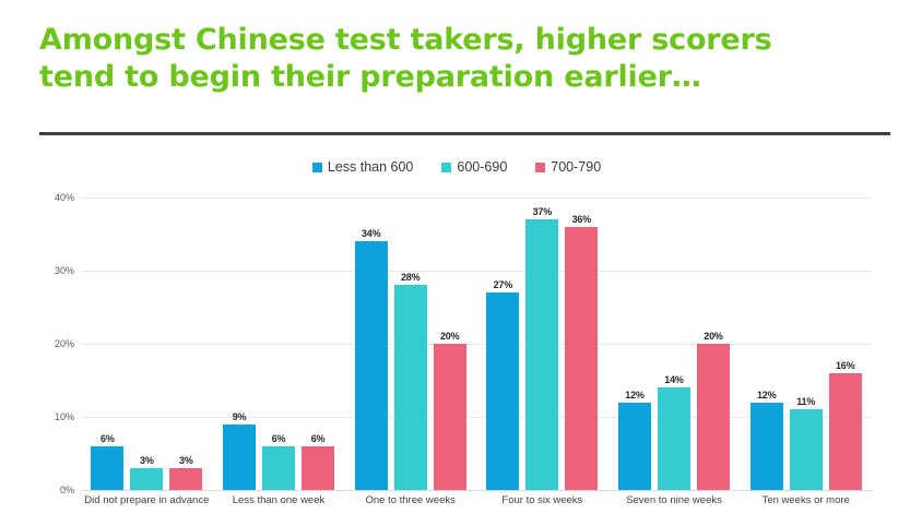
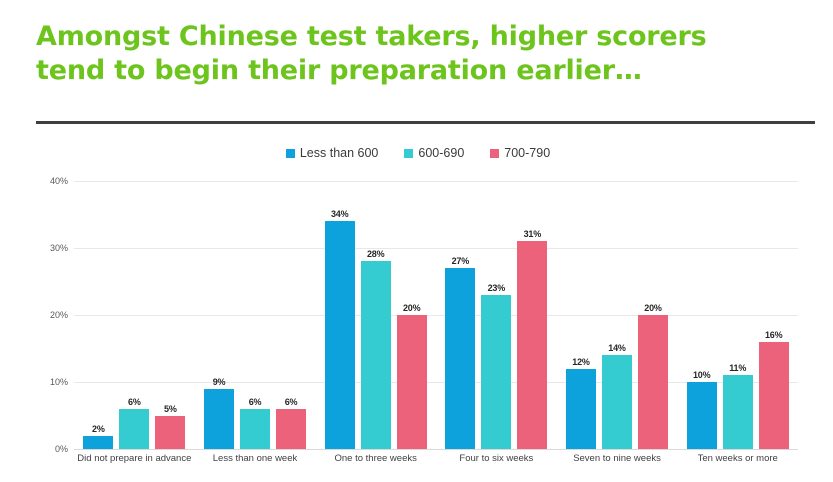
Less than 600/Did not prepare in advance: 6% -> 2%
600-690/Did not prepare in advance: 3% -> 6%
700-790/Did not prepare in advance: 3% -> 5%
600-690/Four to six weeks: 37% -> 23%
700-790/Four to six weeks: 36% -> 31%
Less than 600/Ten weeks or more: 12% -> 10%
